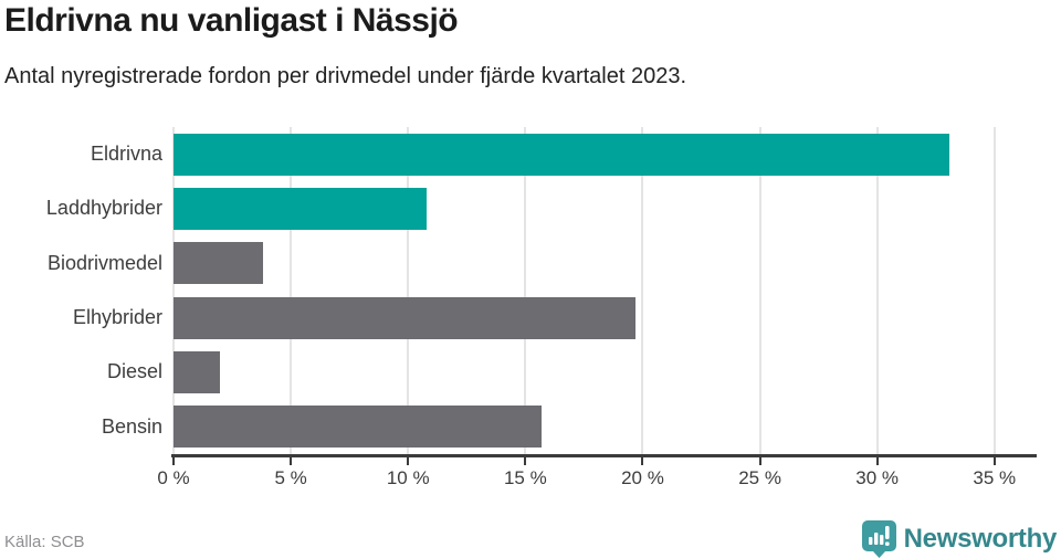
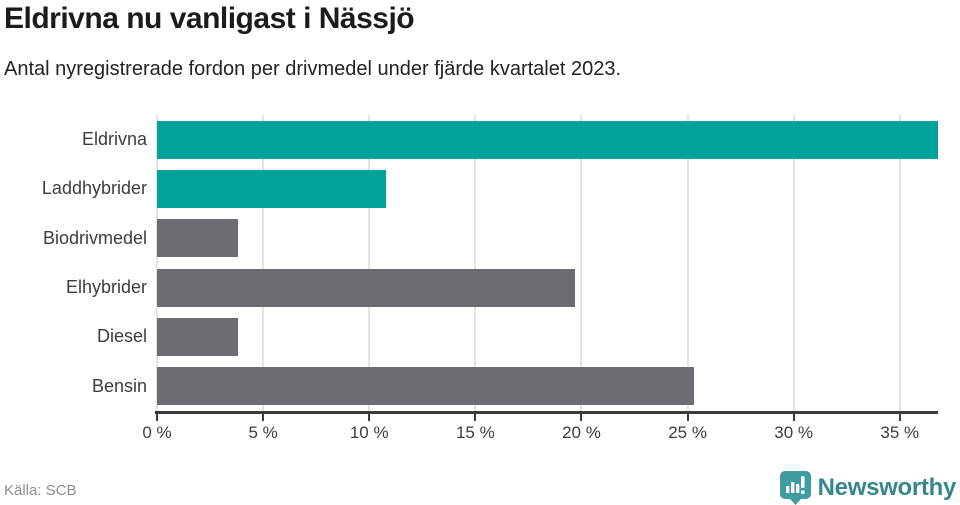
Eldrivna: 33.1% -> 36.8%
Diesel: 2.0% -> 3.8%
Bensin: 15.7% -> 25.3%
